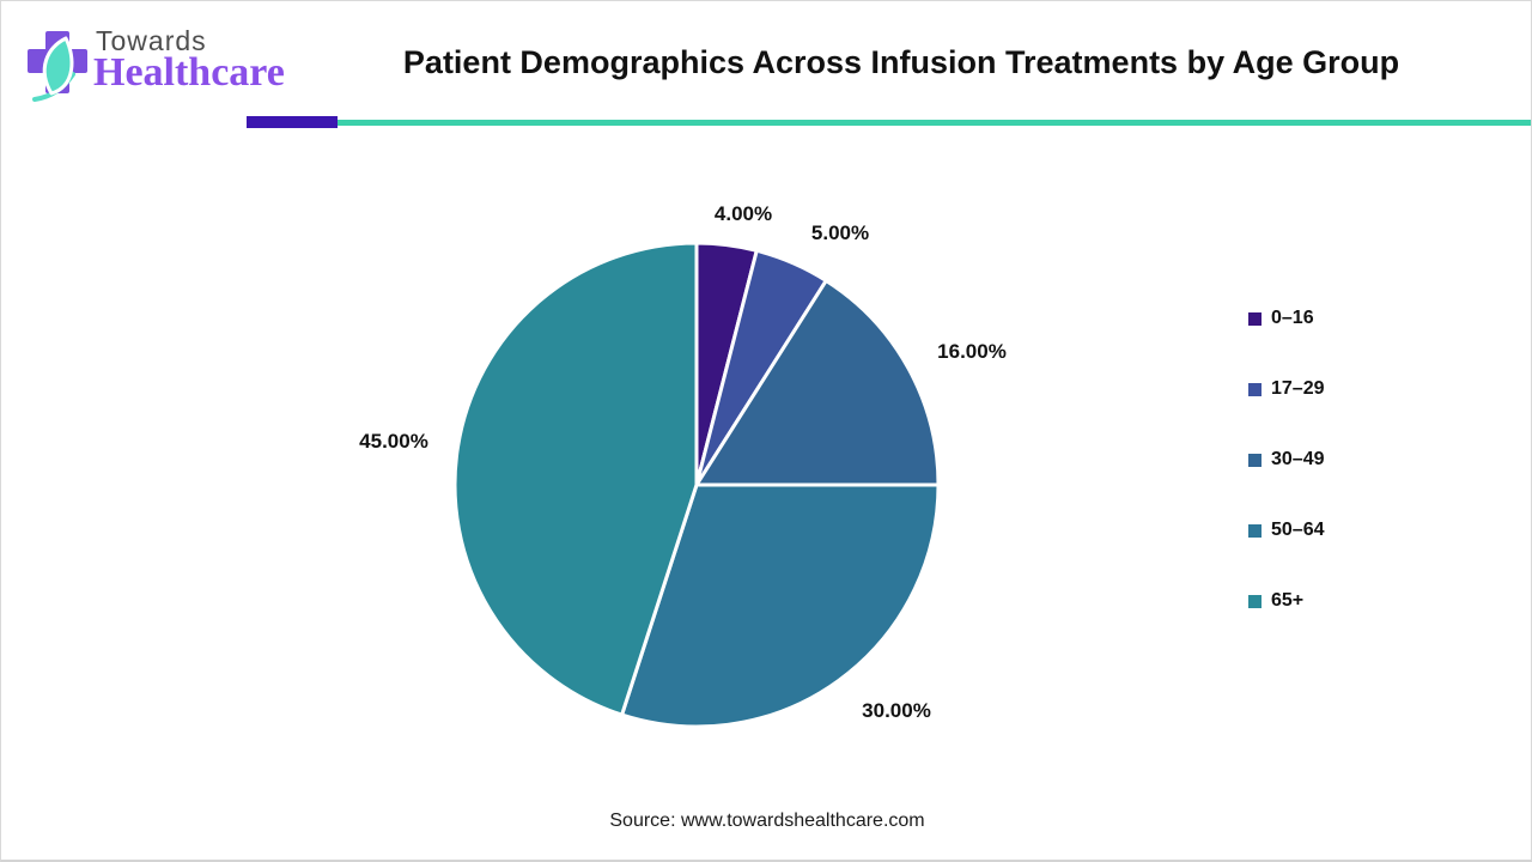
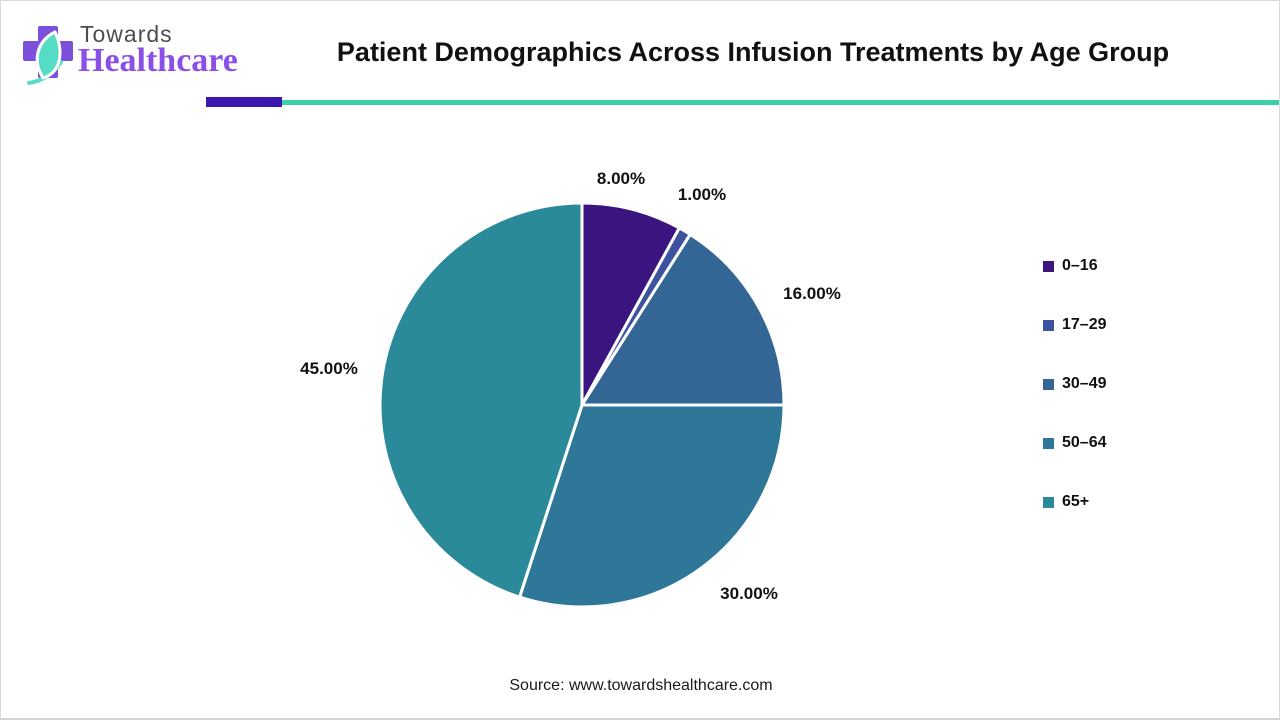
0–16: 4.00% -> 8.00%
17–29: 5.00% -> 1.00%
